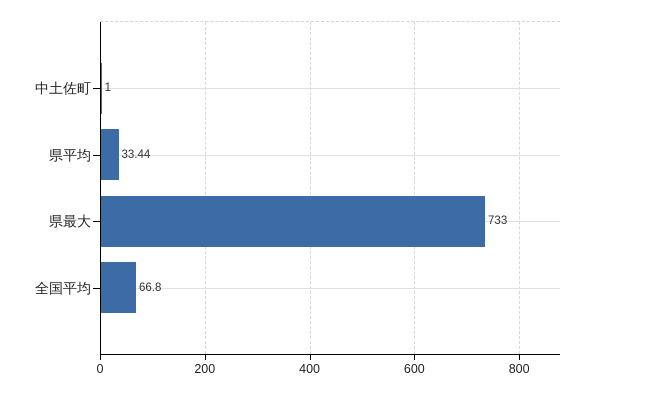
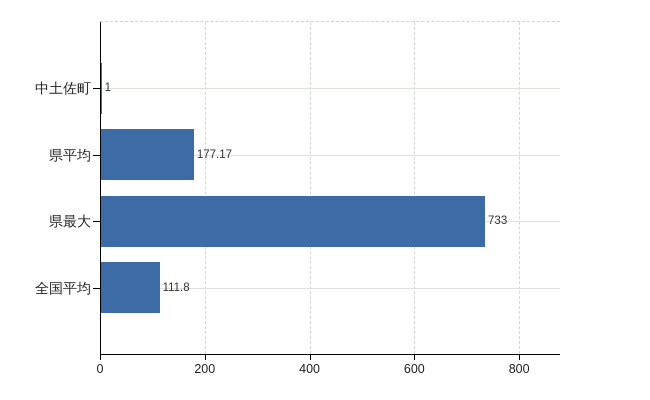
県平均: 33.44 -> 177.17
全国平均: 66.8 -> 111.8
